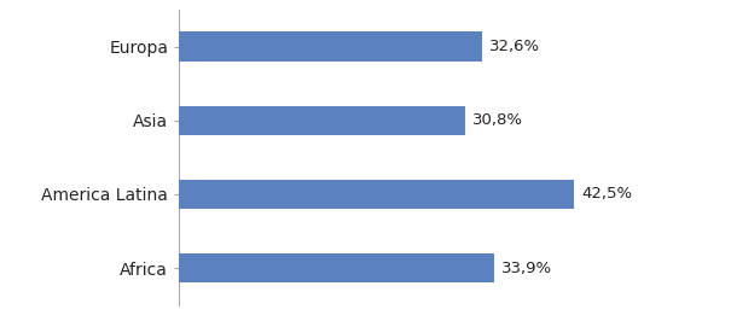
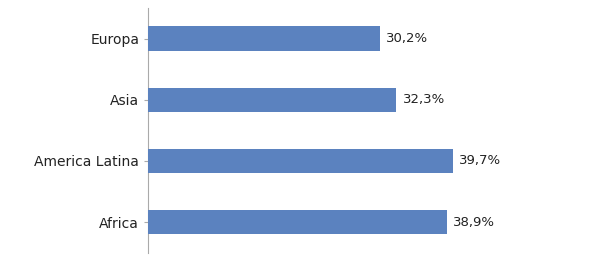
Europa: 32,6% -> 30,2%
Asia: 30,8% -> 32,3%
America Latina: 42,5% -> 39,7%
Africa: 33,9% -> 38,9%
